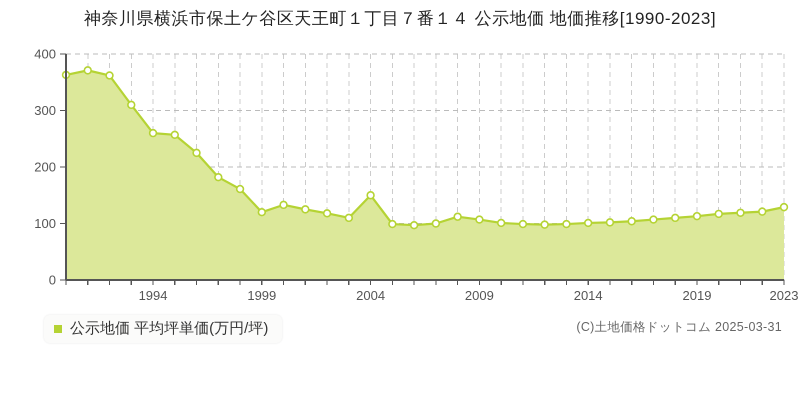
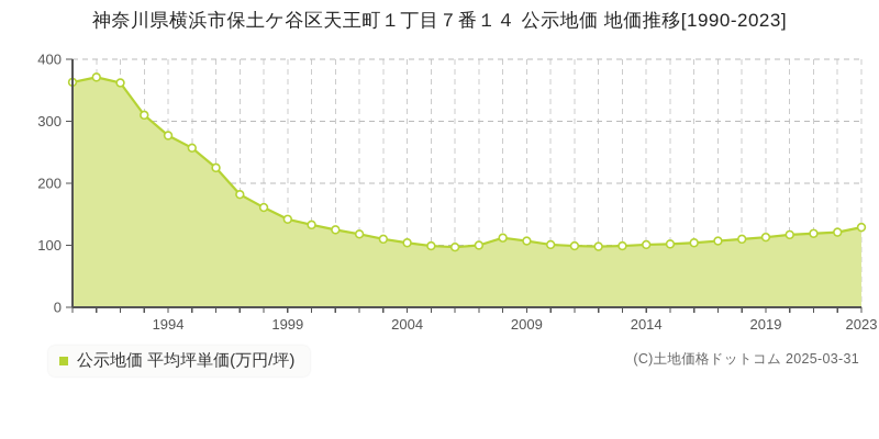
1994: 260 -> 280
1999: 120 -> 140
2004: 150 -> 100
